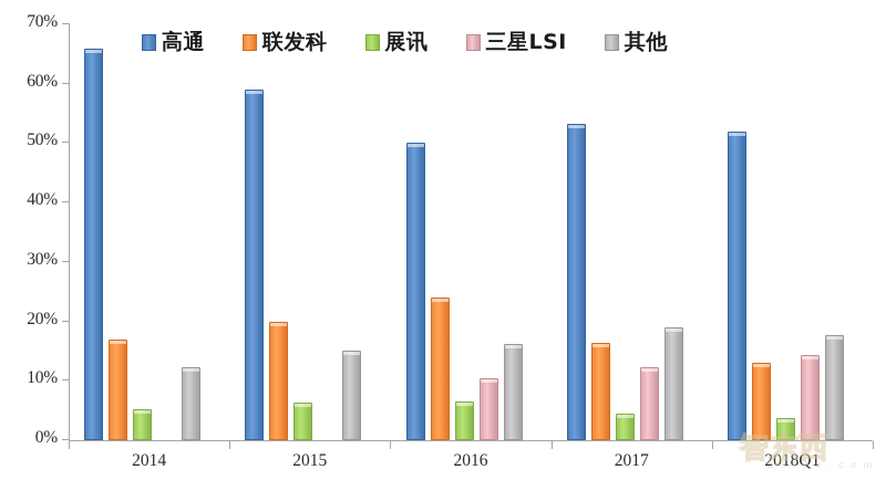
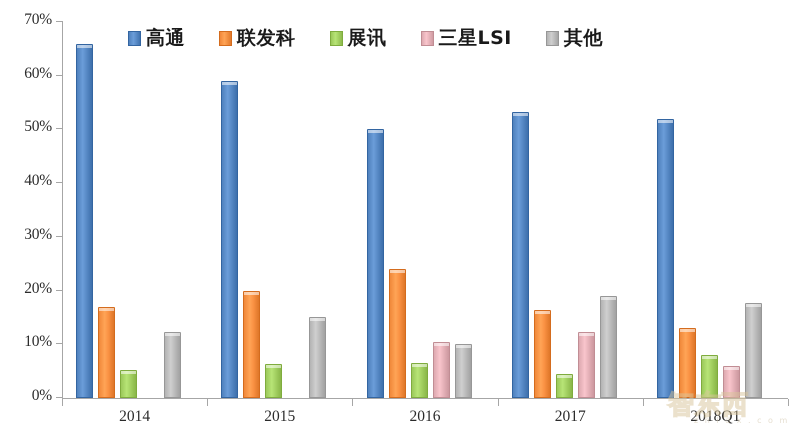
其他/2016: 16% -> 10%
展讯/2018Q1: 4% -> 8%
三星LSI/2018Q1: 14% -> 6%
